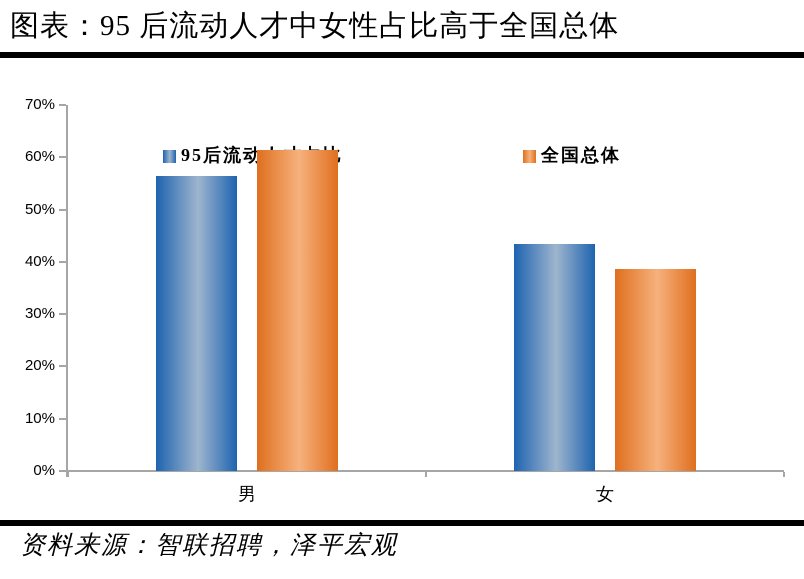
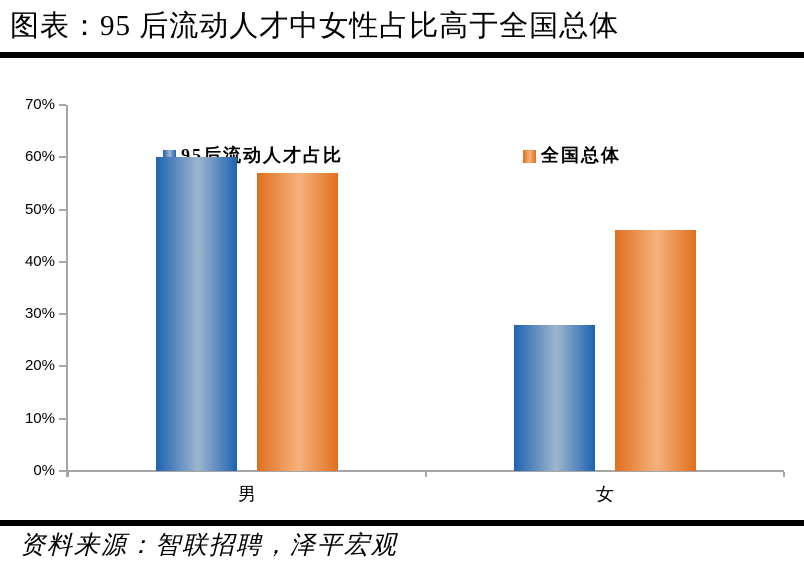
95后流动人才占比/男: 56% -> 60%
全国总体/男: 61% -> 57%
95后流动人才占比/女: 44% -> 28%
全国总体/女: 39% -> 46%
